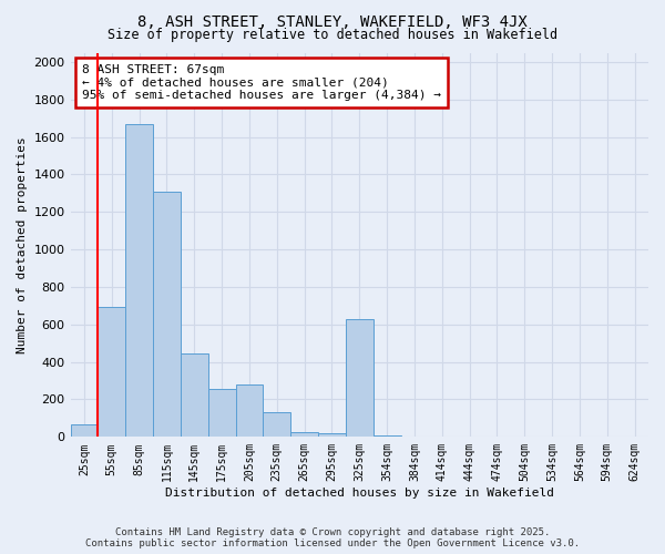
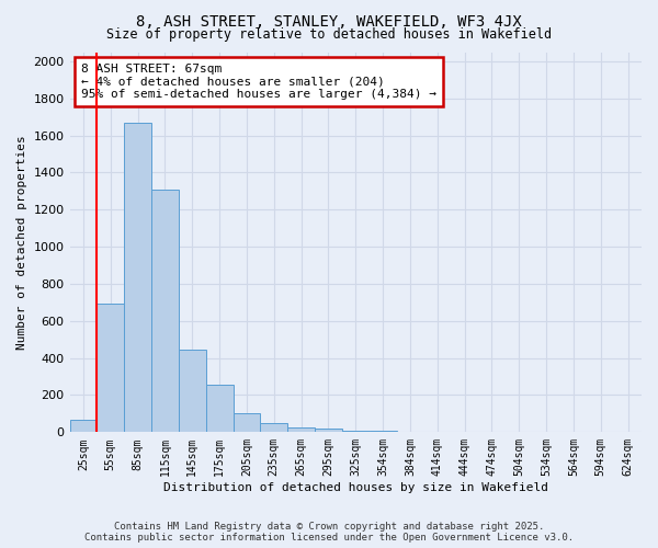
205sqm: 280 -> 100
235sqm: 130 -> 50
325sqm: 630 -> 10
